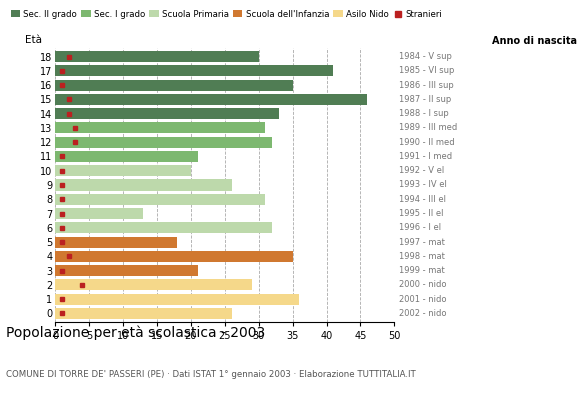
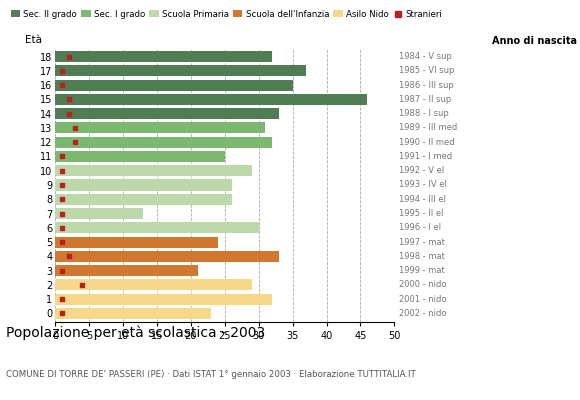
18: 30 -> 32
17: 41 -> 37
11: 21 -> 25
10: 20 -> 29
8: 31 -> 26
6: 32 -> 30
5: 18 -> 24
4: 35 -> 33
1: 36 -> 32
0: 26 -> 23
